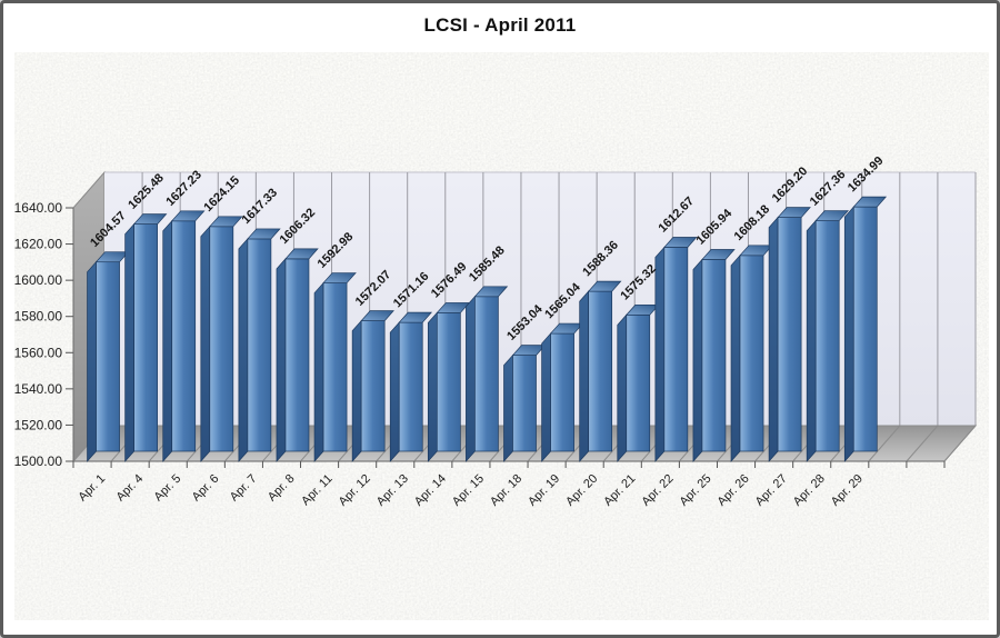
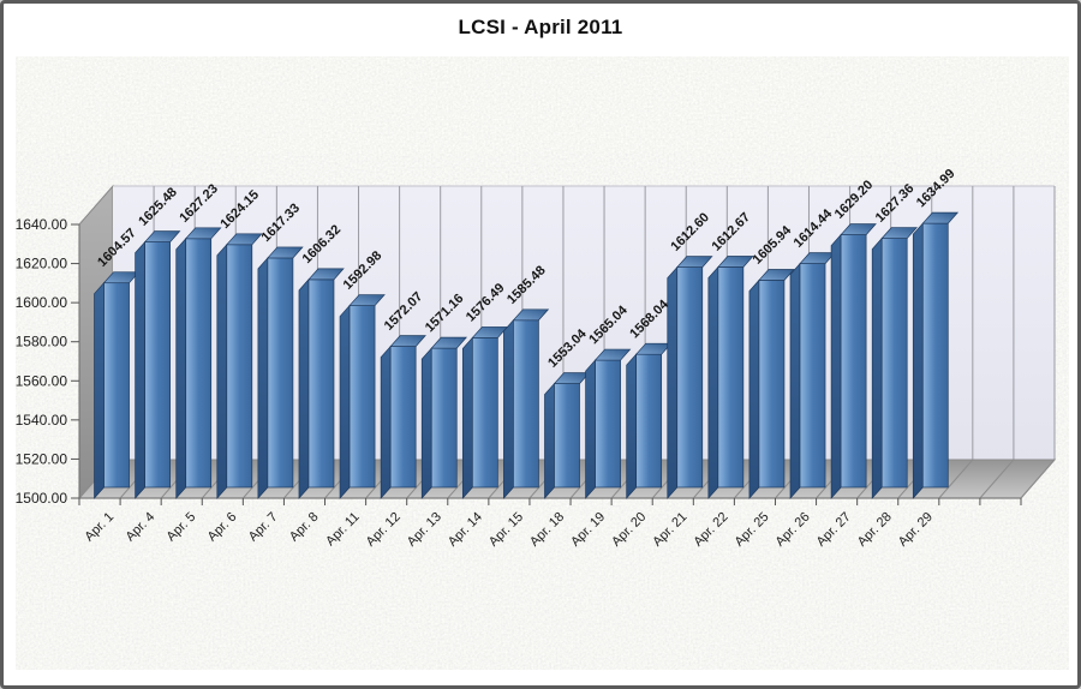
Apr. 20: 1588.36 -> 1568.04
Apr. 21: 1575.32 -> 1612.60
Apr. 26: 1608.18 -> 1614.44
